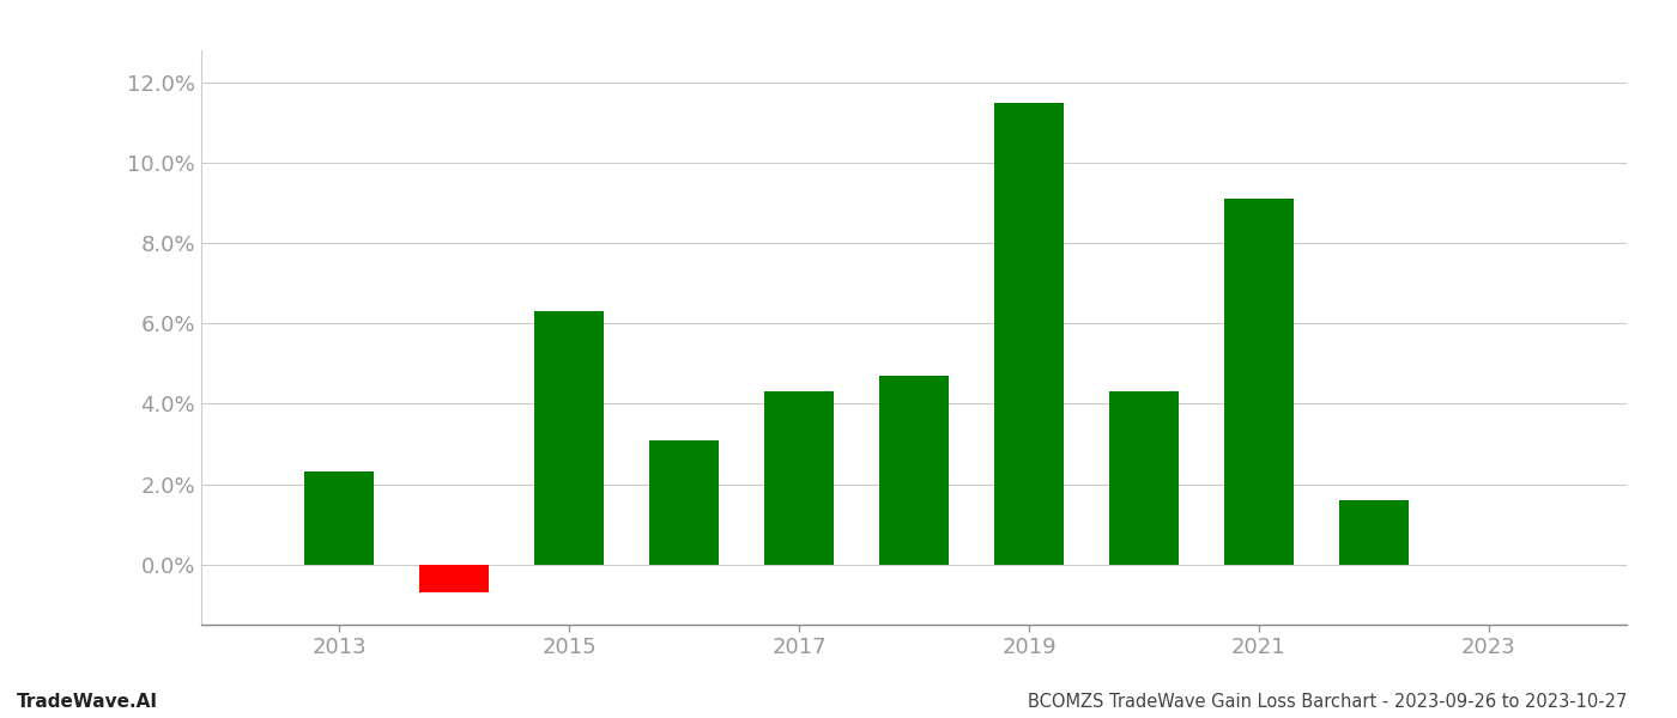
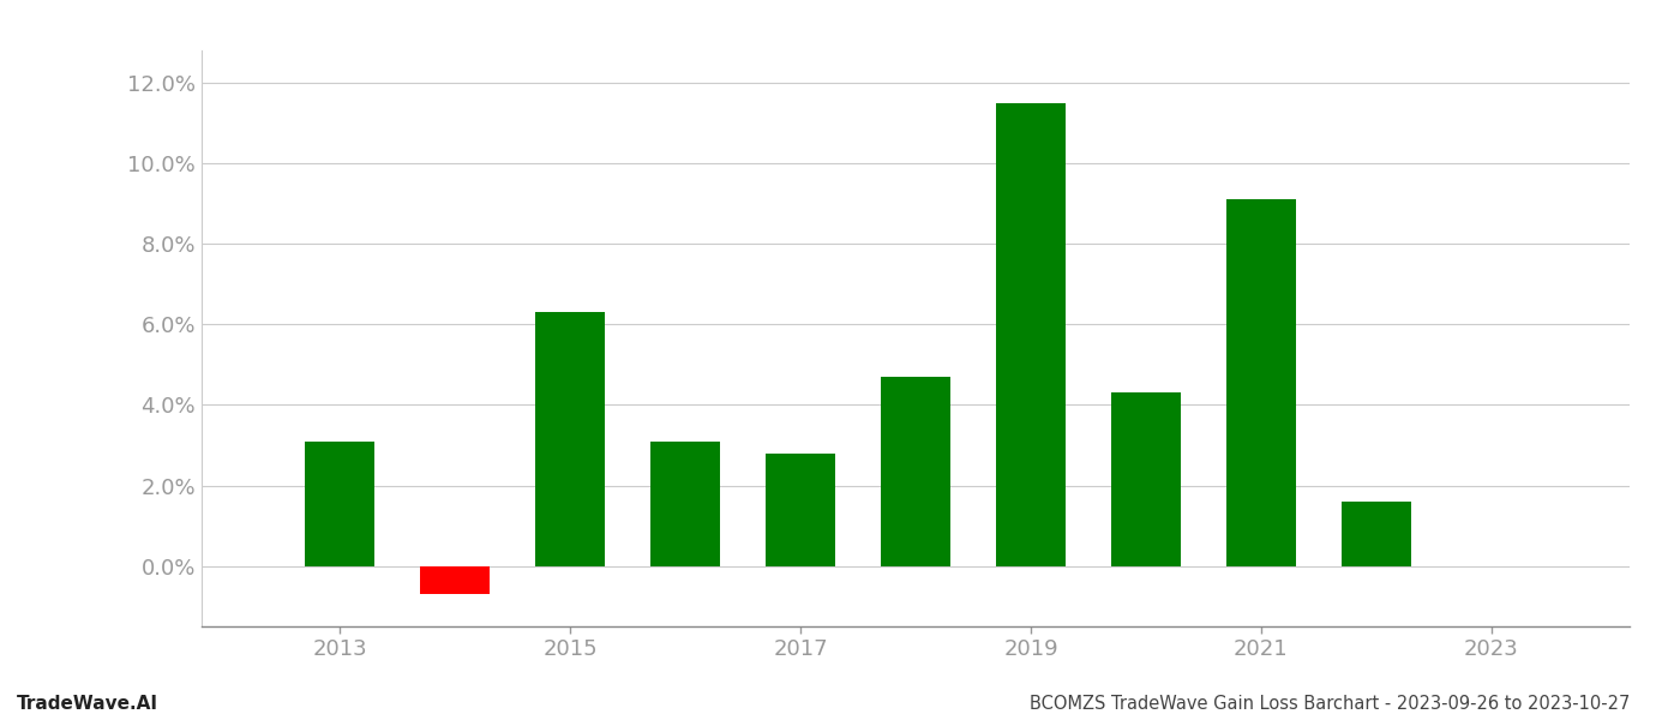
2013: 2.3% -> 3.1%
2017: 4.3% -> 2.8%
